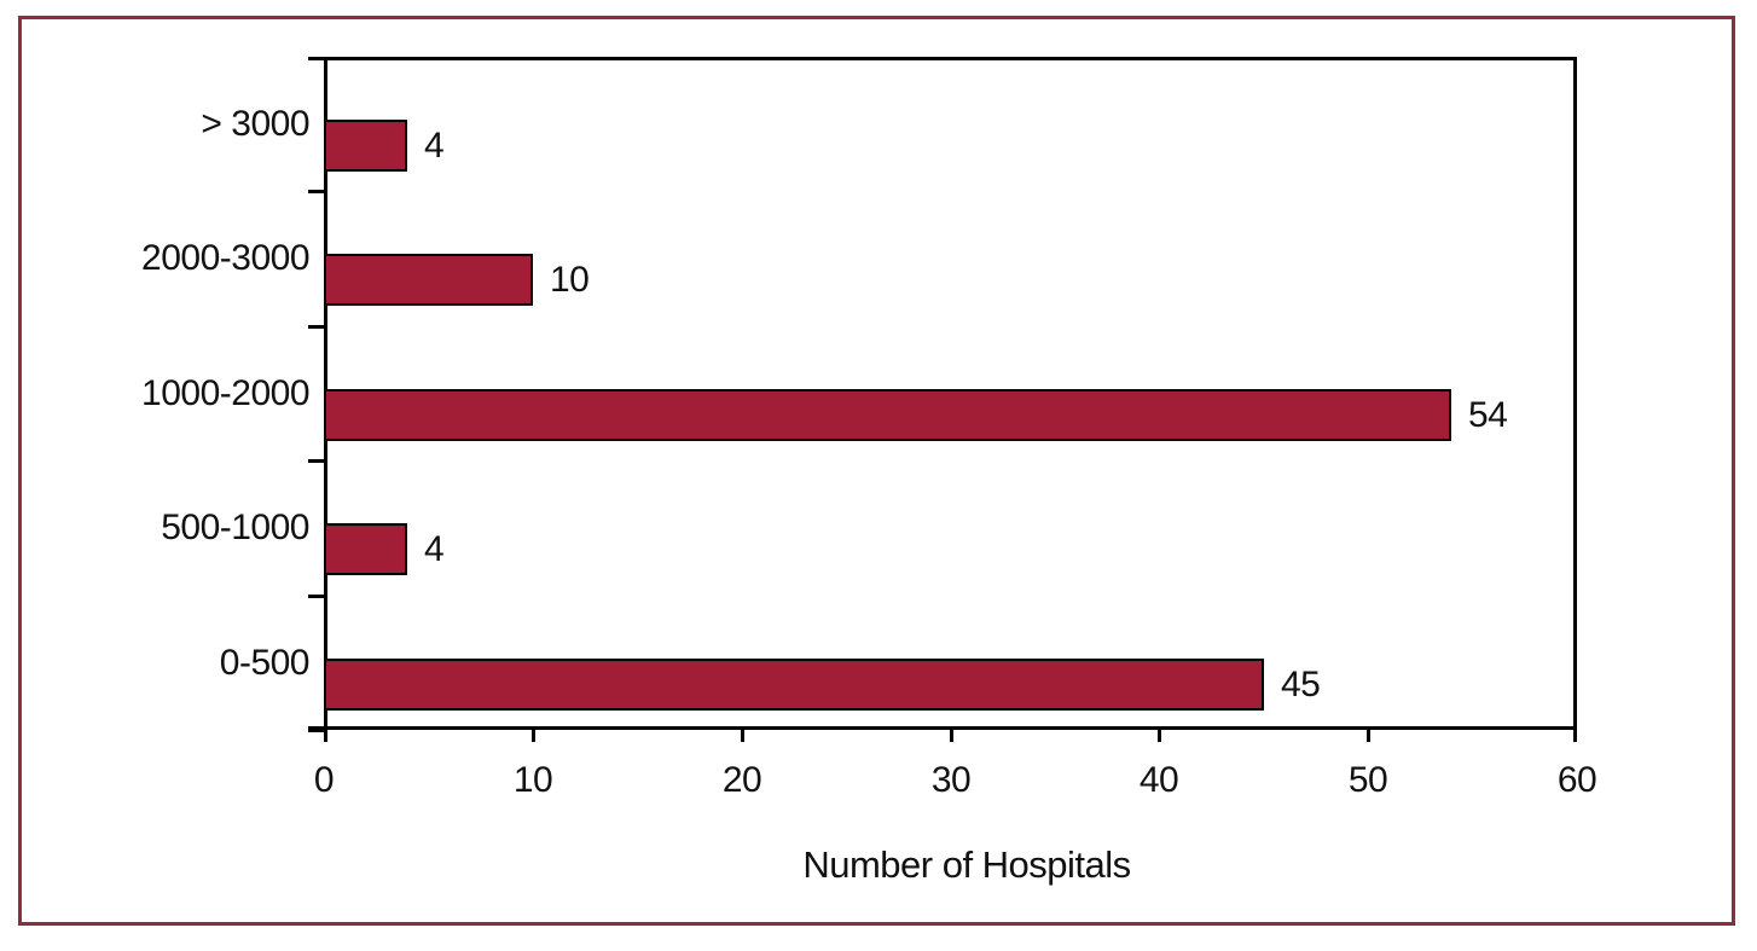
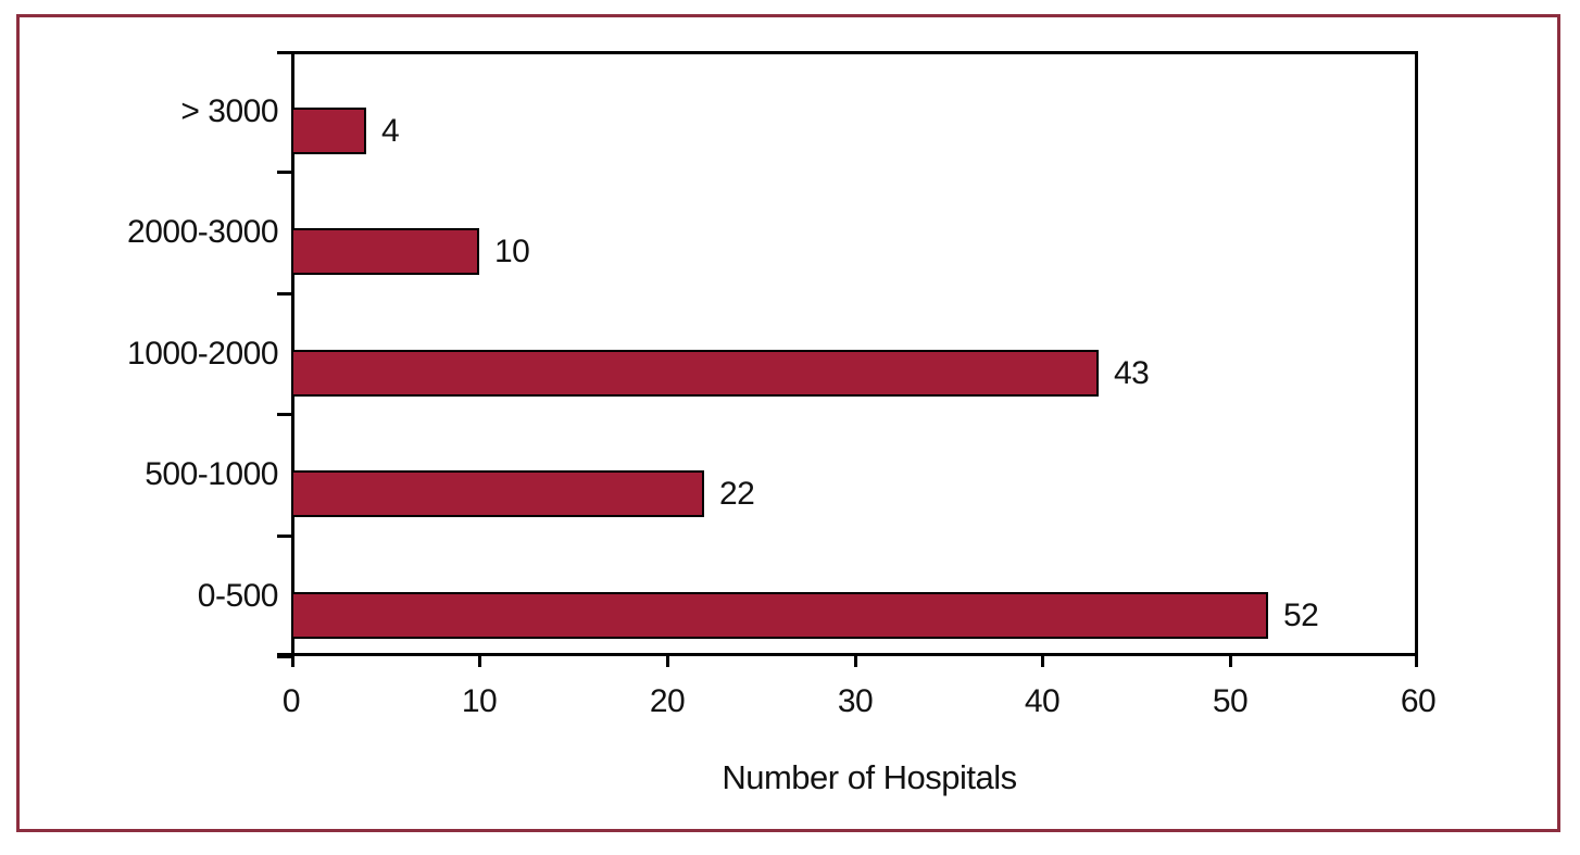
1000-2000: 54 -> 43
500-1000: 4 -> 22
0-500: 45 -> 52
